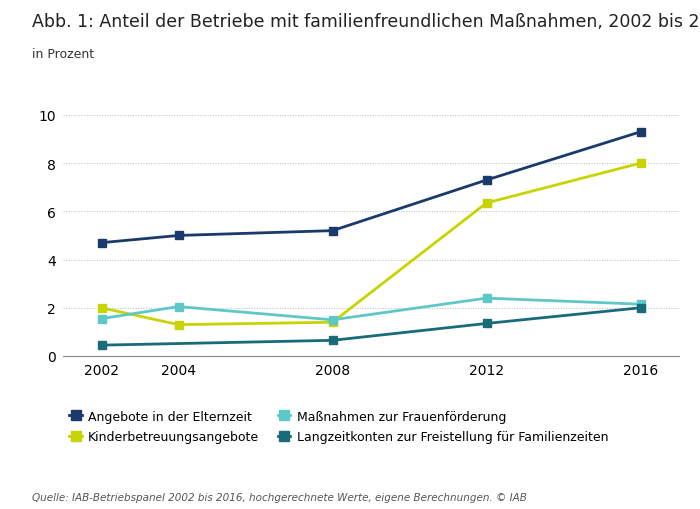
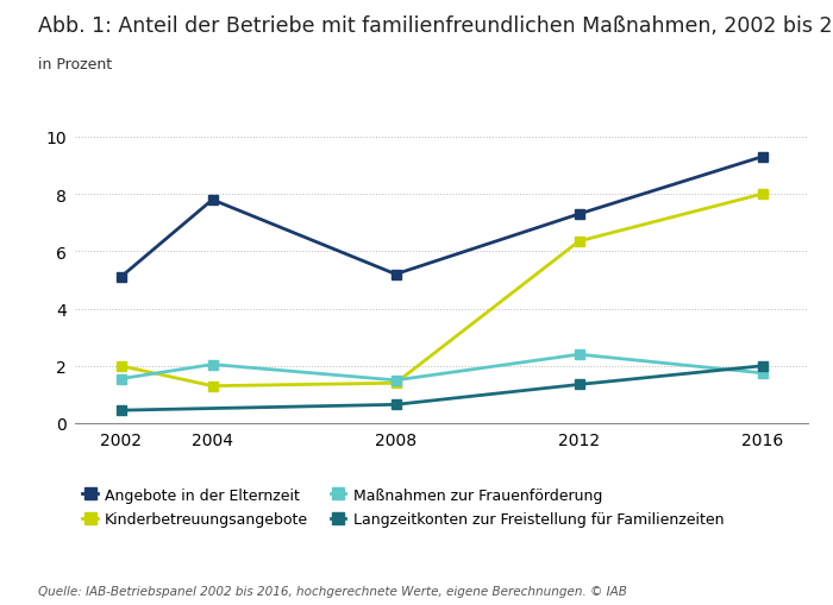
Angebote in der Elternzeit/2002: 4.7 -> 5.1
Angebote in der Elternzeit/2004: 5.0 -> 7.8
Maßnahmen zur Frauenförderung/2016: 2.15 -> 1.75
